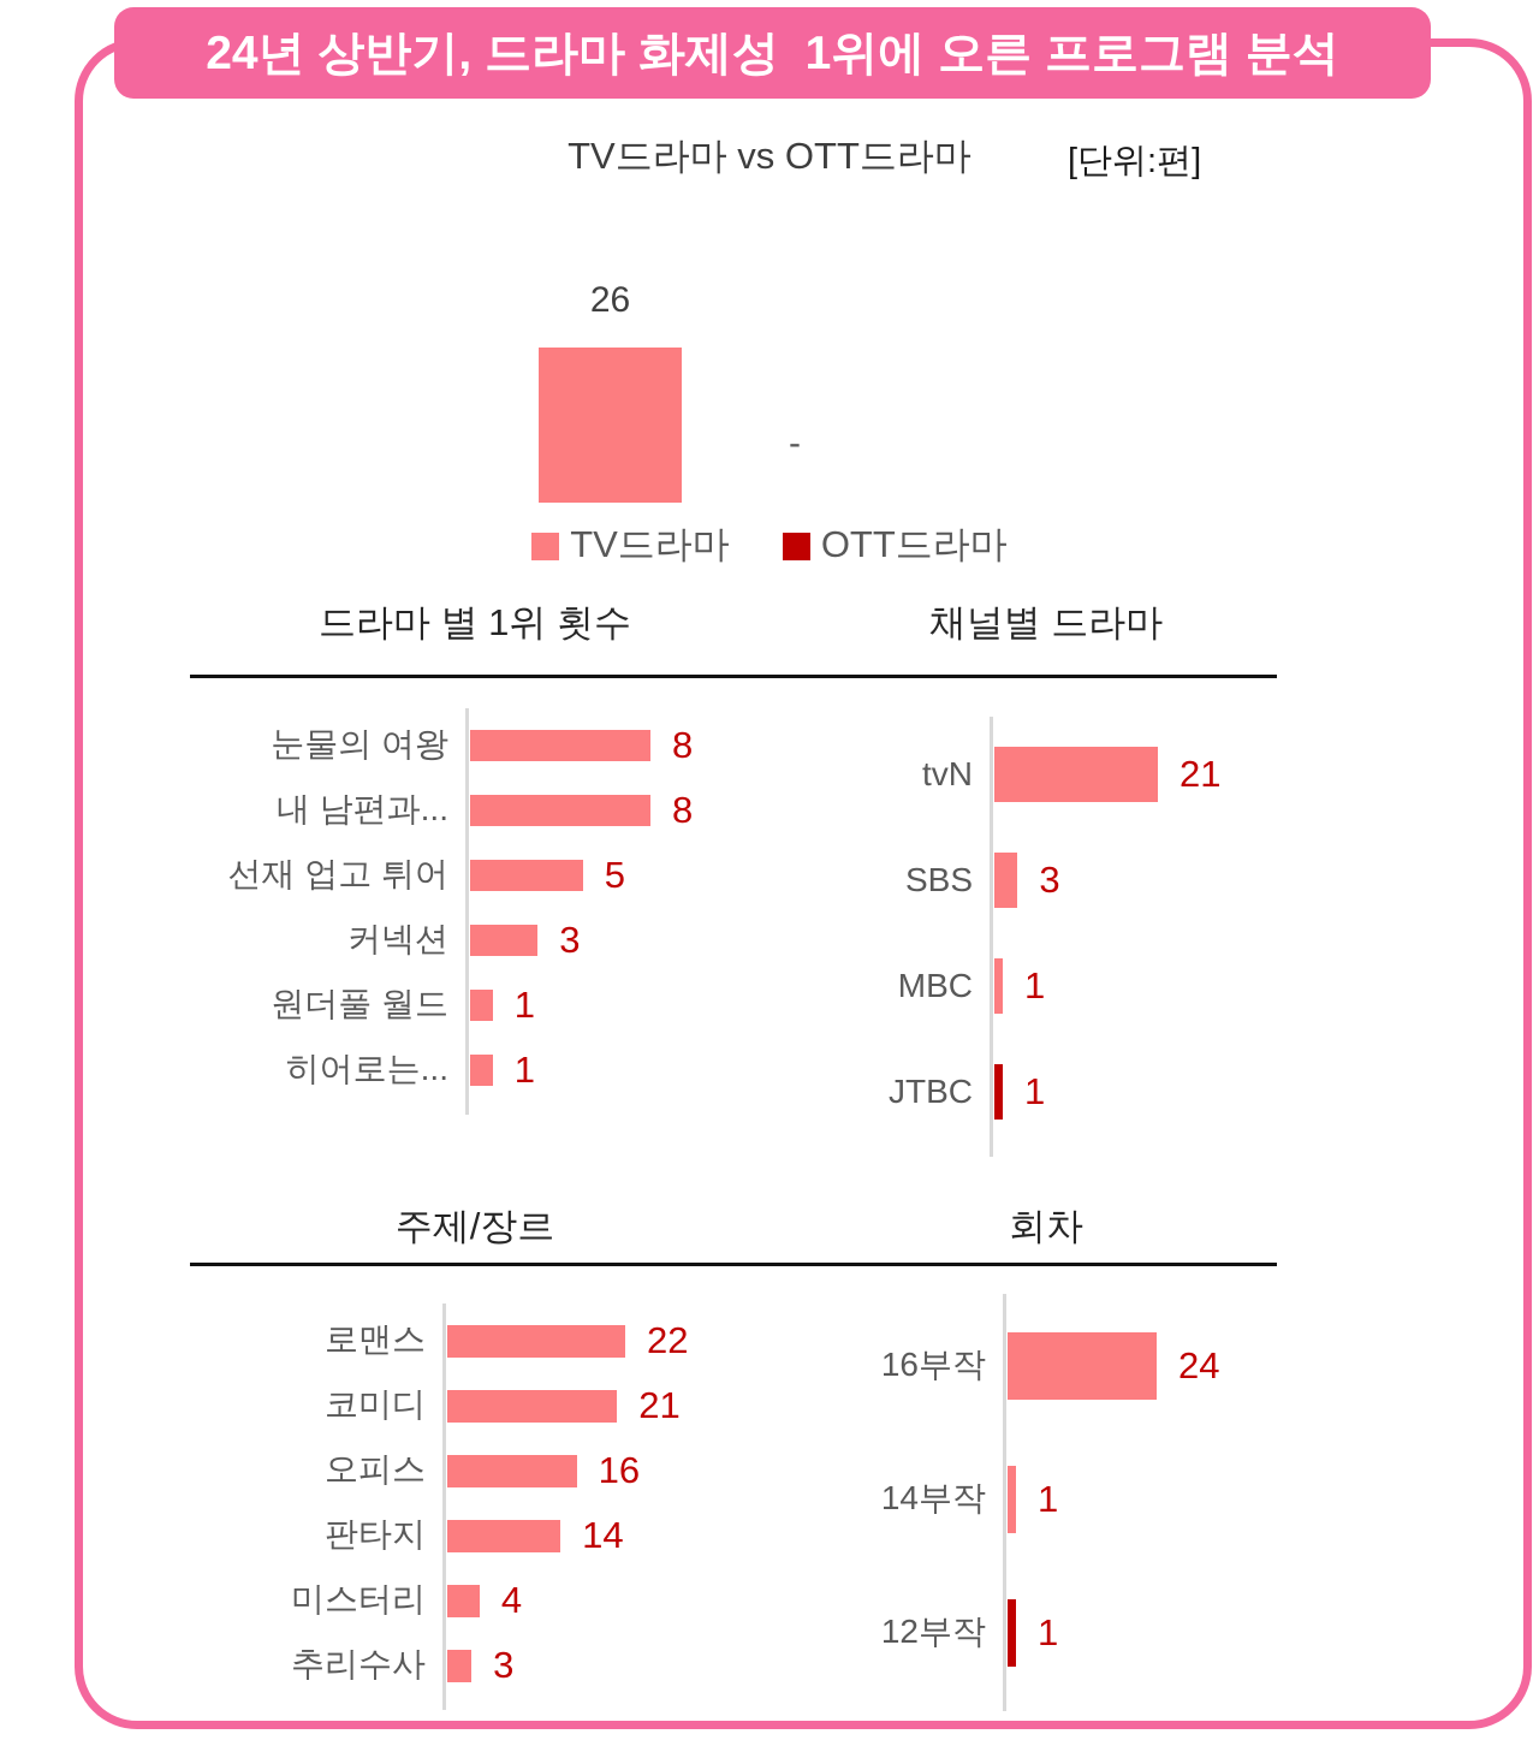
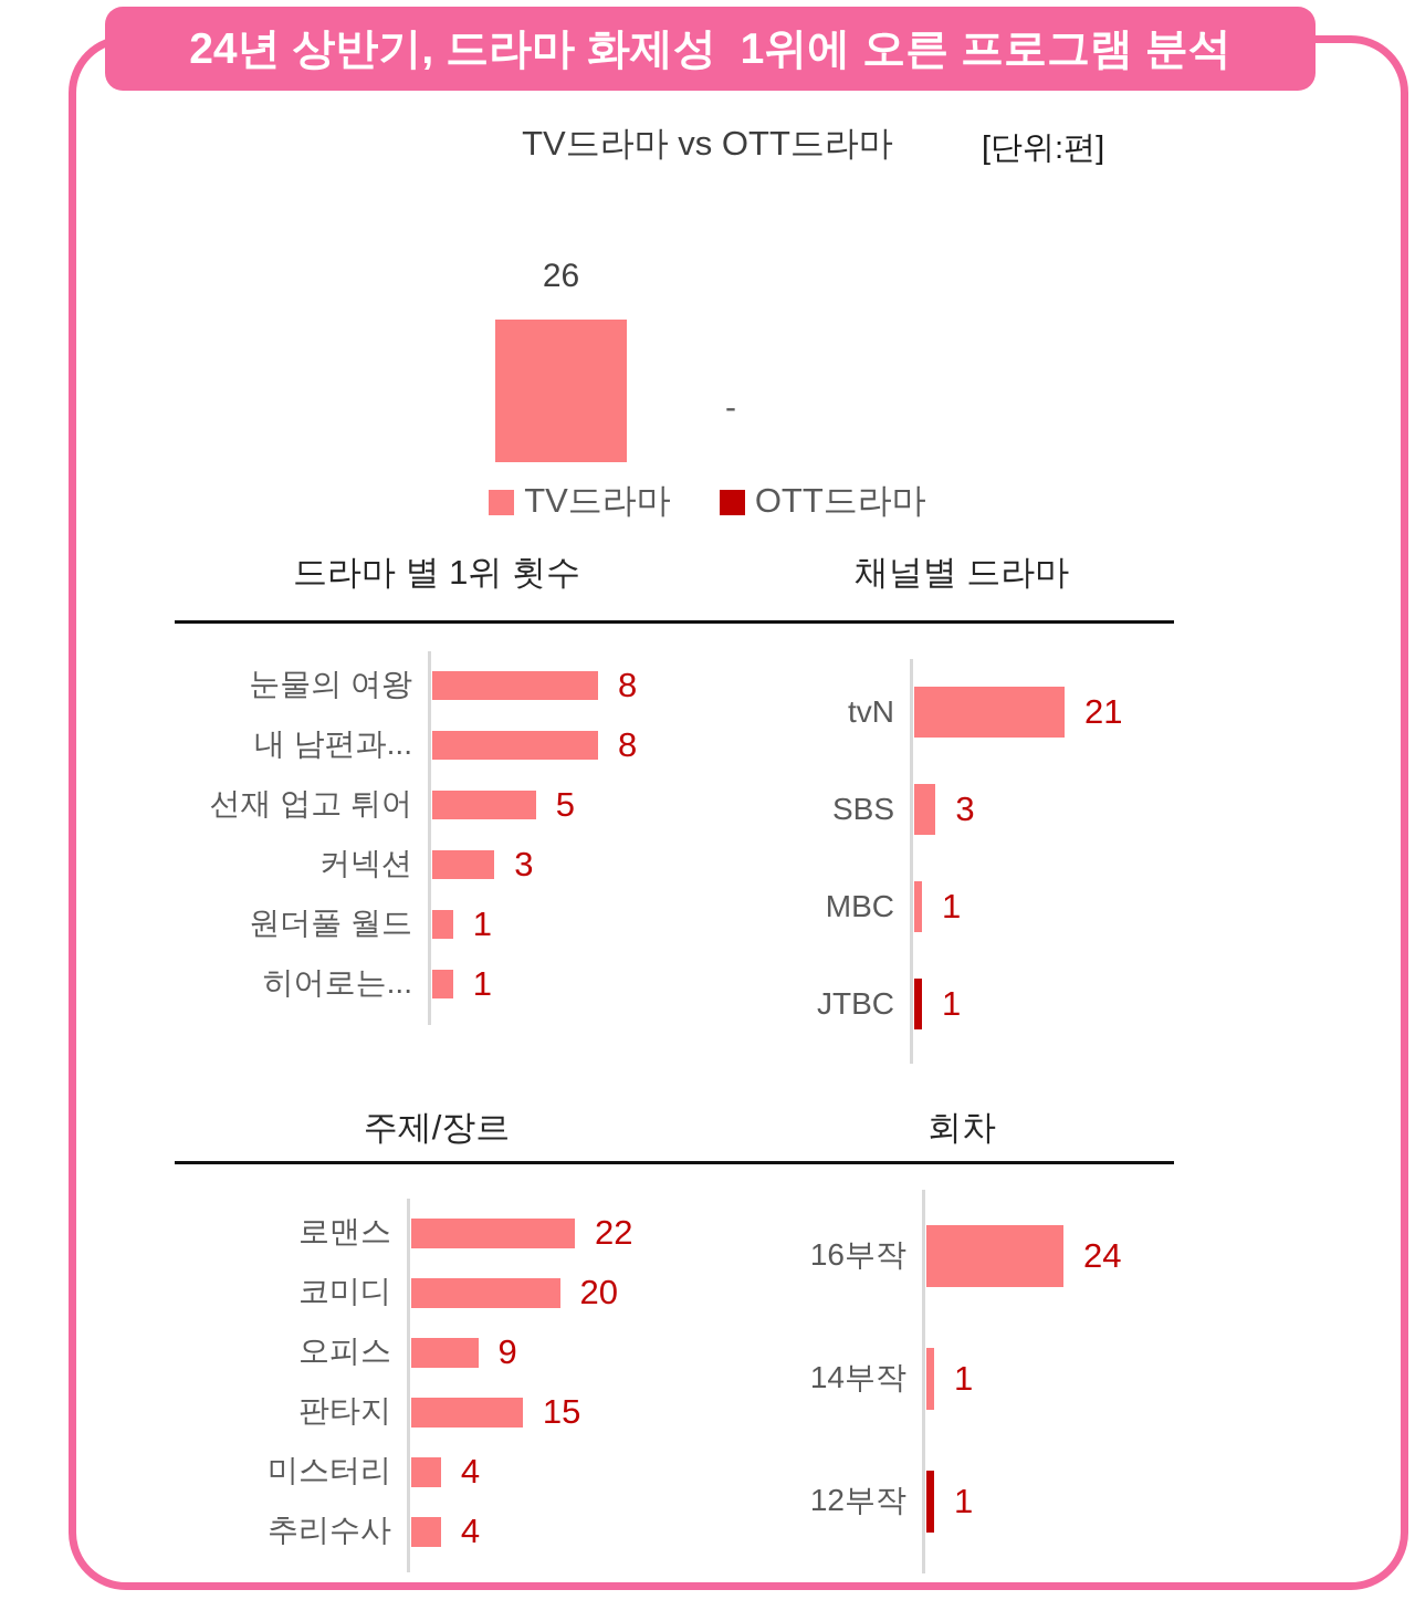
주제/장르/코미디: 21 -> 20
주제/장르/오피스: 16 -> 9
주제/장르/판타지: 14 -> 15
주제/장르/추리수사: 3 -> 4
